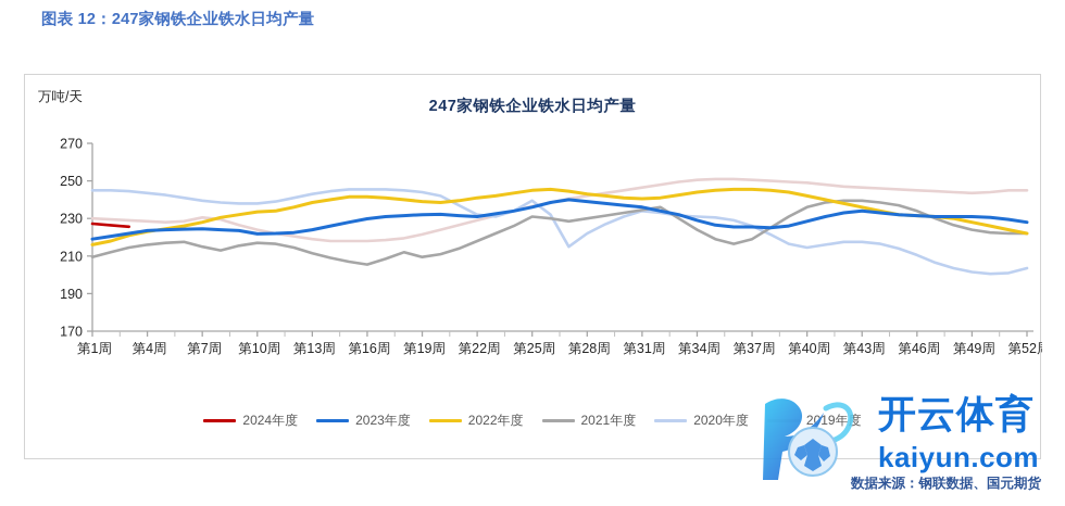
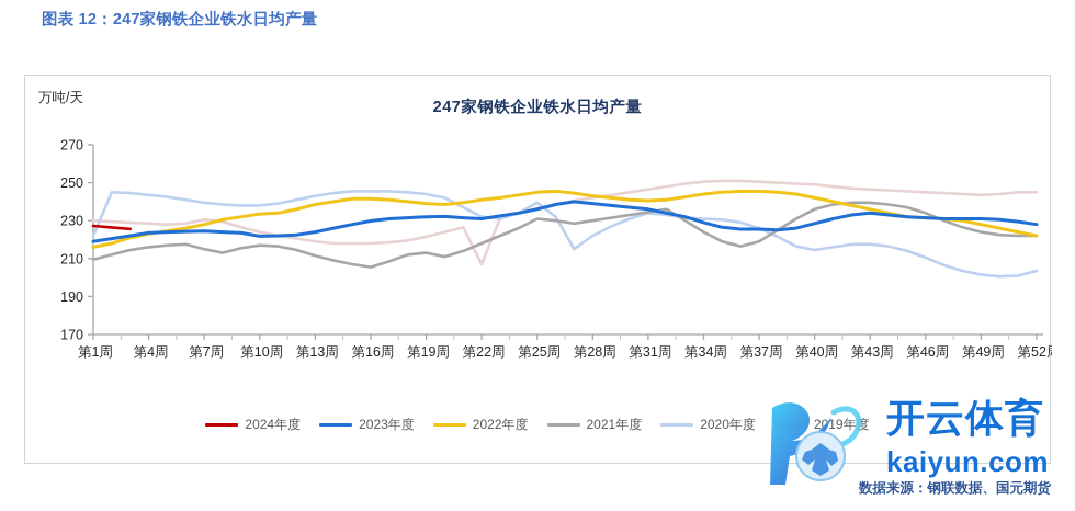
2020年度/第1周: 245 -> 222
2021年度/第19周: 210 -> 213
2019年度/第22周: 229 -> 207
